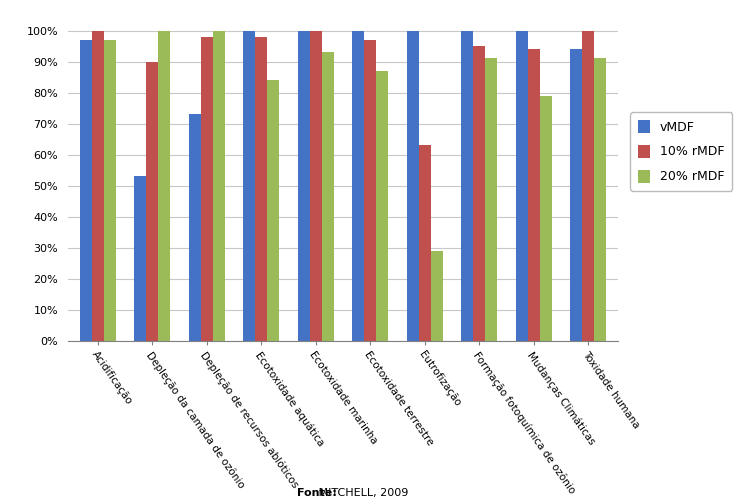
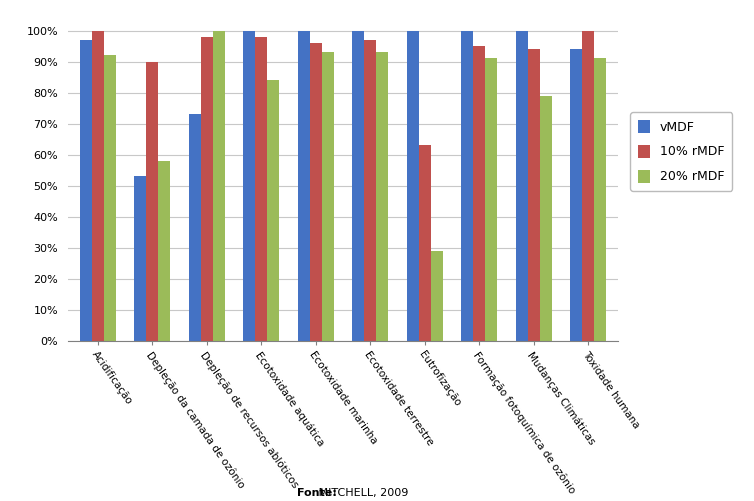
20% rMDF/Acidificação: 97% -> 92%
20% rMDF/Depleção da camada de ozônio: 100% -> 58%
10% rMDF/Ecotoxidade marinha: 100% -> 96%
20% rMDF/Ecotoxidade terrestre: 87% -> 93%
